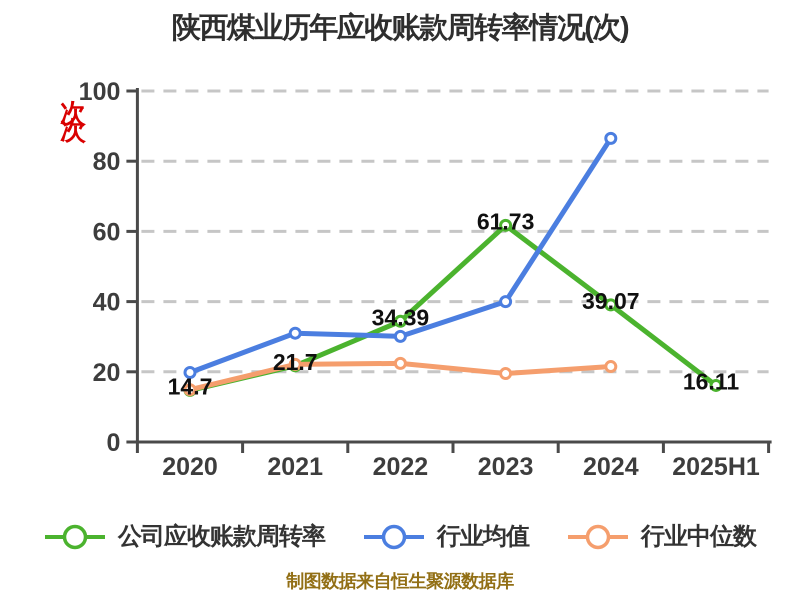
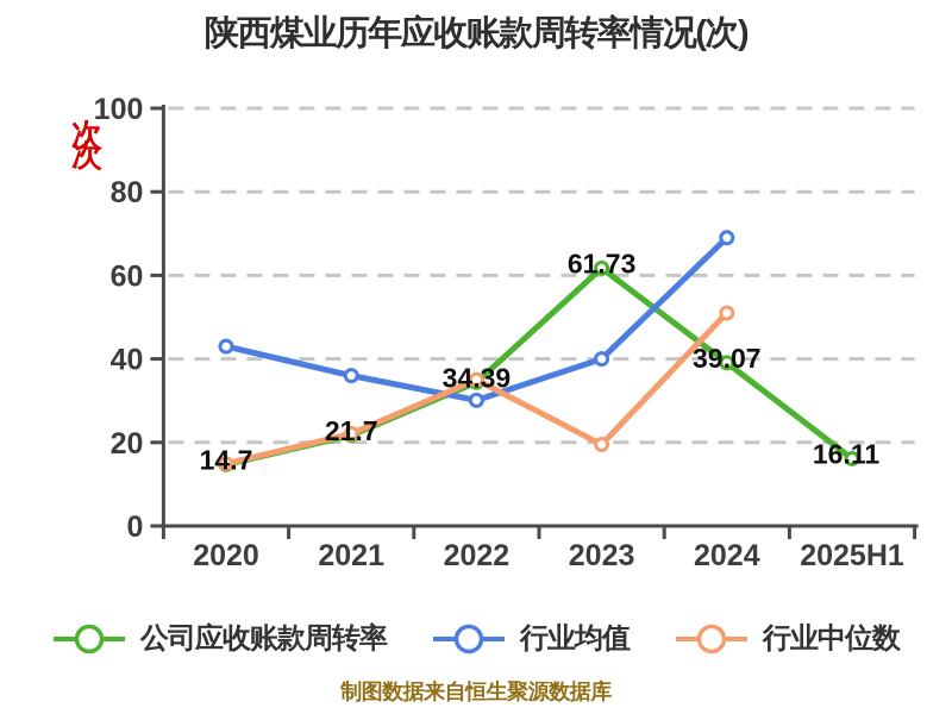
行业均值/2020: 20 -> 43
行业均值/2021: 31 -> 36
行业中位数/2022: 22 -> 35
行业均值/2024: 86 -> 69
行业中位数/2024: 22 -> 51
